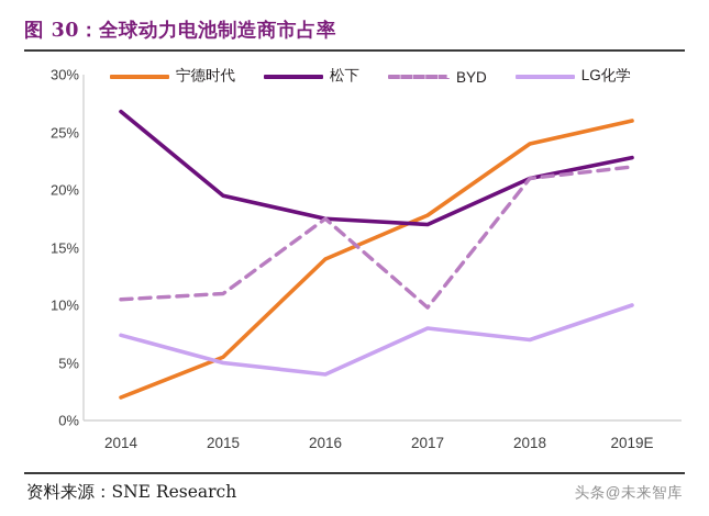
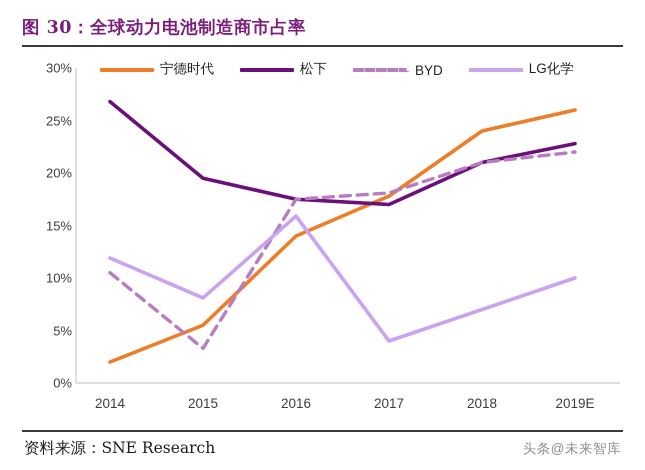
LG化学/2014: 7.4% -> 11.9%
BYD/2015: 11.0% -> 3.3%
LG化学/2015: 5.0% -> 8.1%
LG化学/2016: 4.0% -> 15.9%
BYD/2017: 9.8% -> 18.1%
LG化学/2017: 8.0% -> 4.0%
